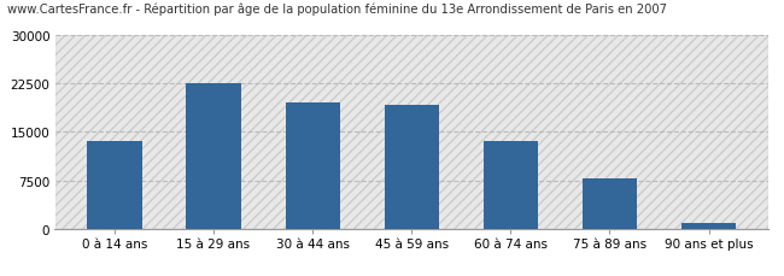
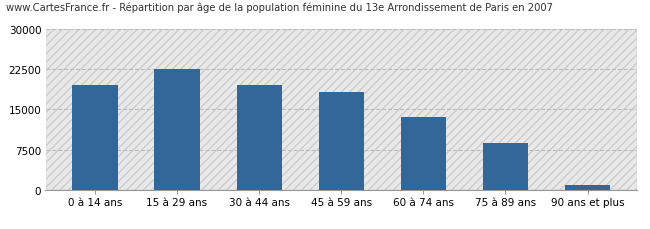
0 à 14 ans: 13500 -> 19600
45 à 59 ans: 19200 -> 18200
75 à 89 ans: 7800 -> 8800
